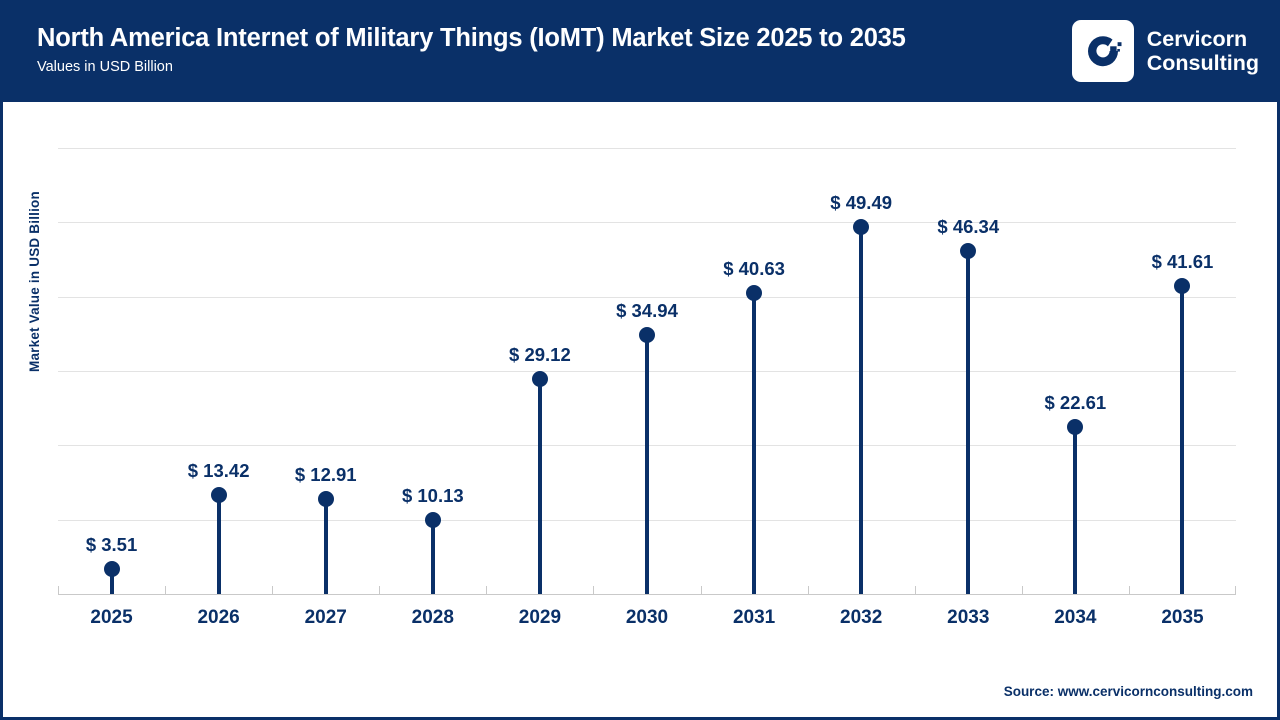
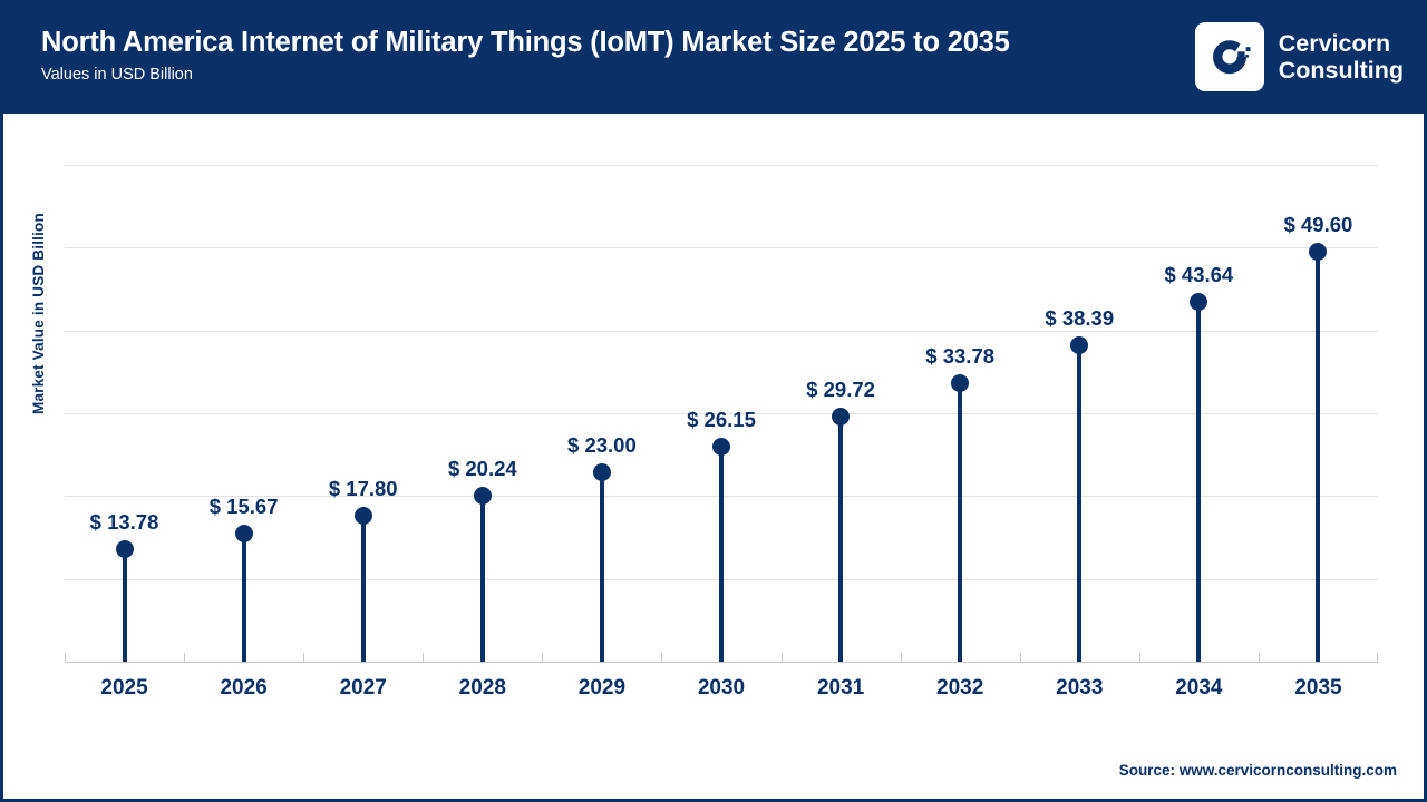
2025: 3.51 -> 13.78
2026: 13.42 -> 15.67
2027: 12.91 -> 17.80
2028: 10.13 -> 20.24
2029: 29.12 -> 23.00
2030: 34.94 -> 26.15
2031: 40.63 -> 29.72
2032: 49.49 -> 33.78
2033: 46.34 -> 38.39
2034: 22.61 -> 43.64
2035: 41.61 -> 49.60
